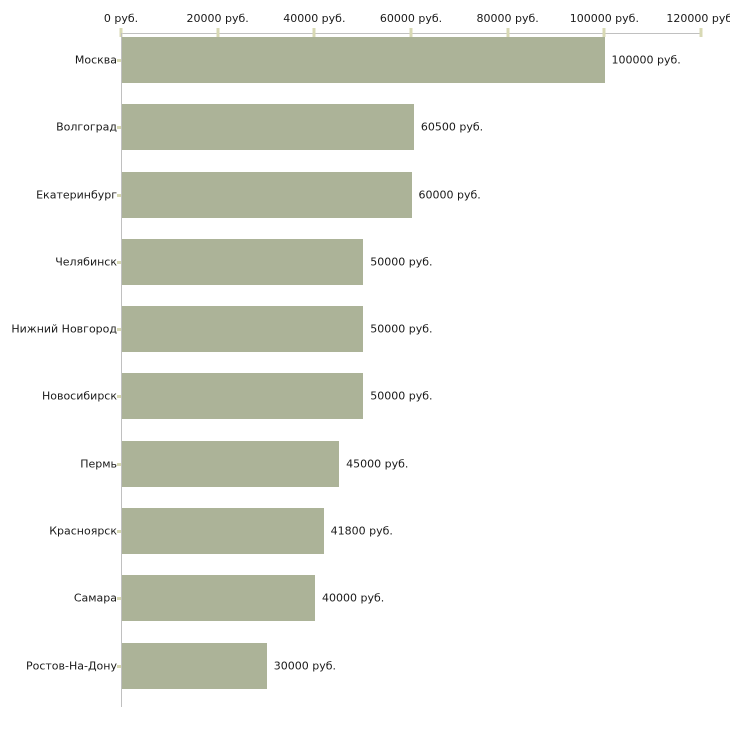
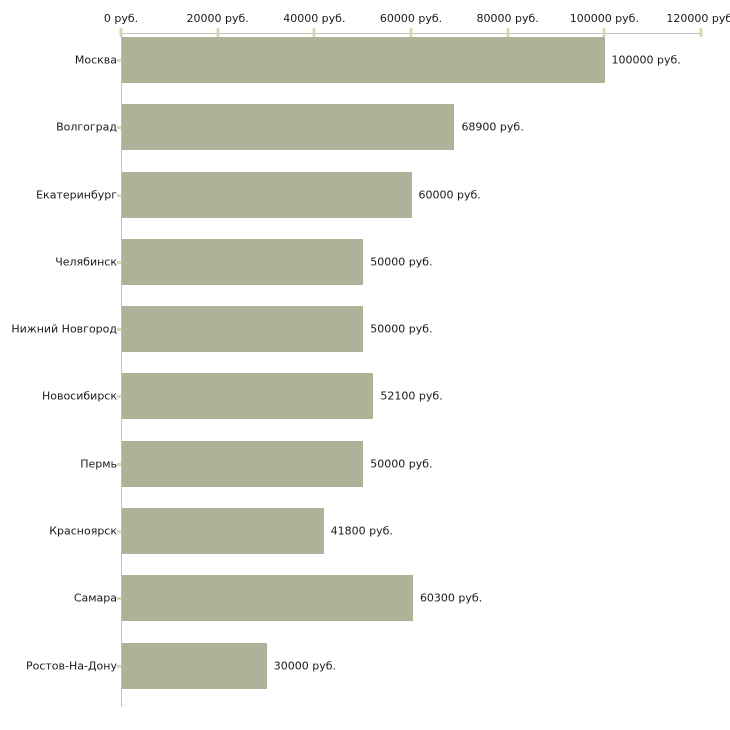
Волгоград: 60500 -> 68900
Новосибирск: 50000 -> 52100
Пермь: 45000 -> 50000
Самара: 40000 -> 60300
